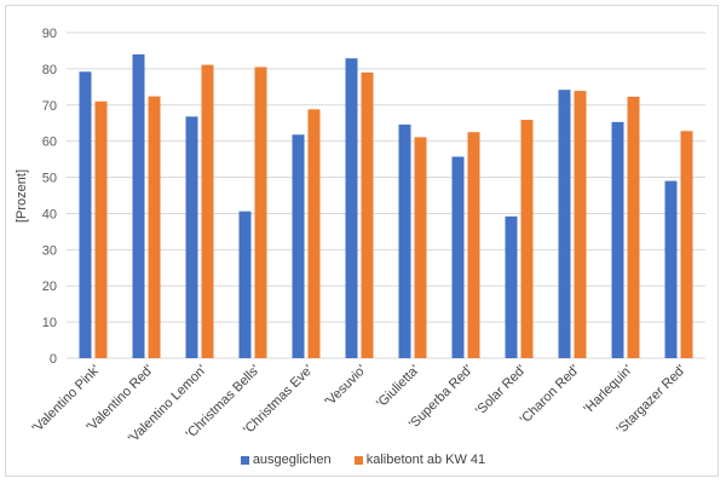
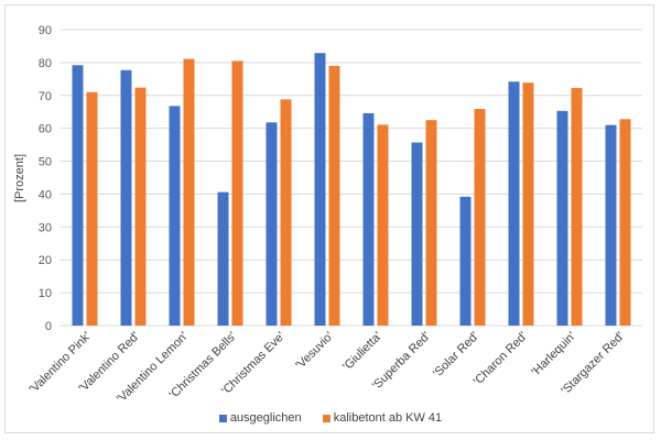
ausgeglichen/'Valentino Red': 84 -> 78
ausgeglichen/'Stargazer Red': 49 -> 61
